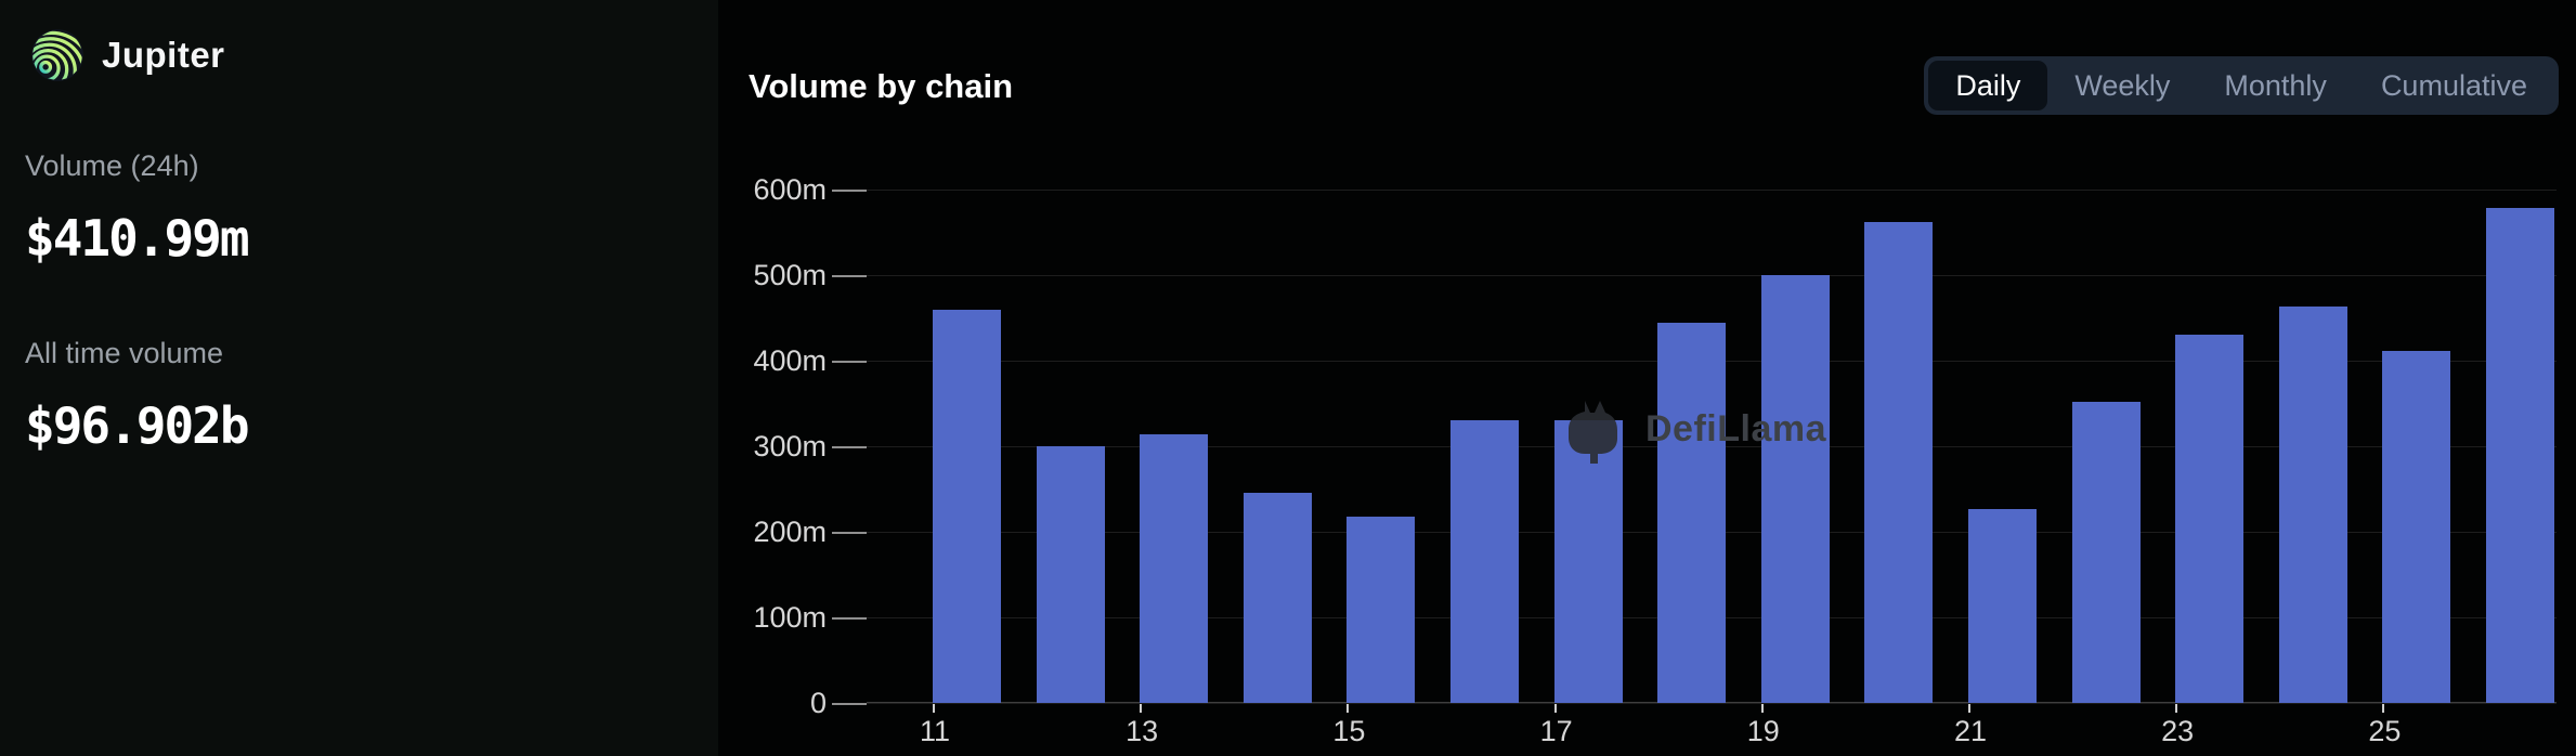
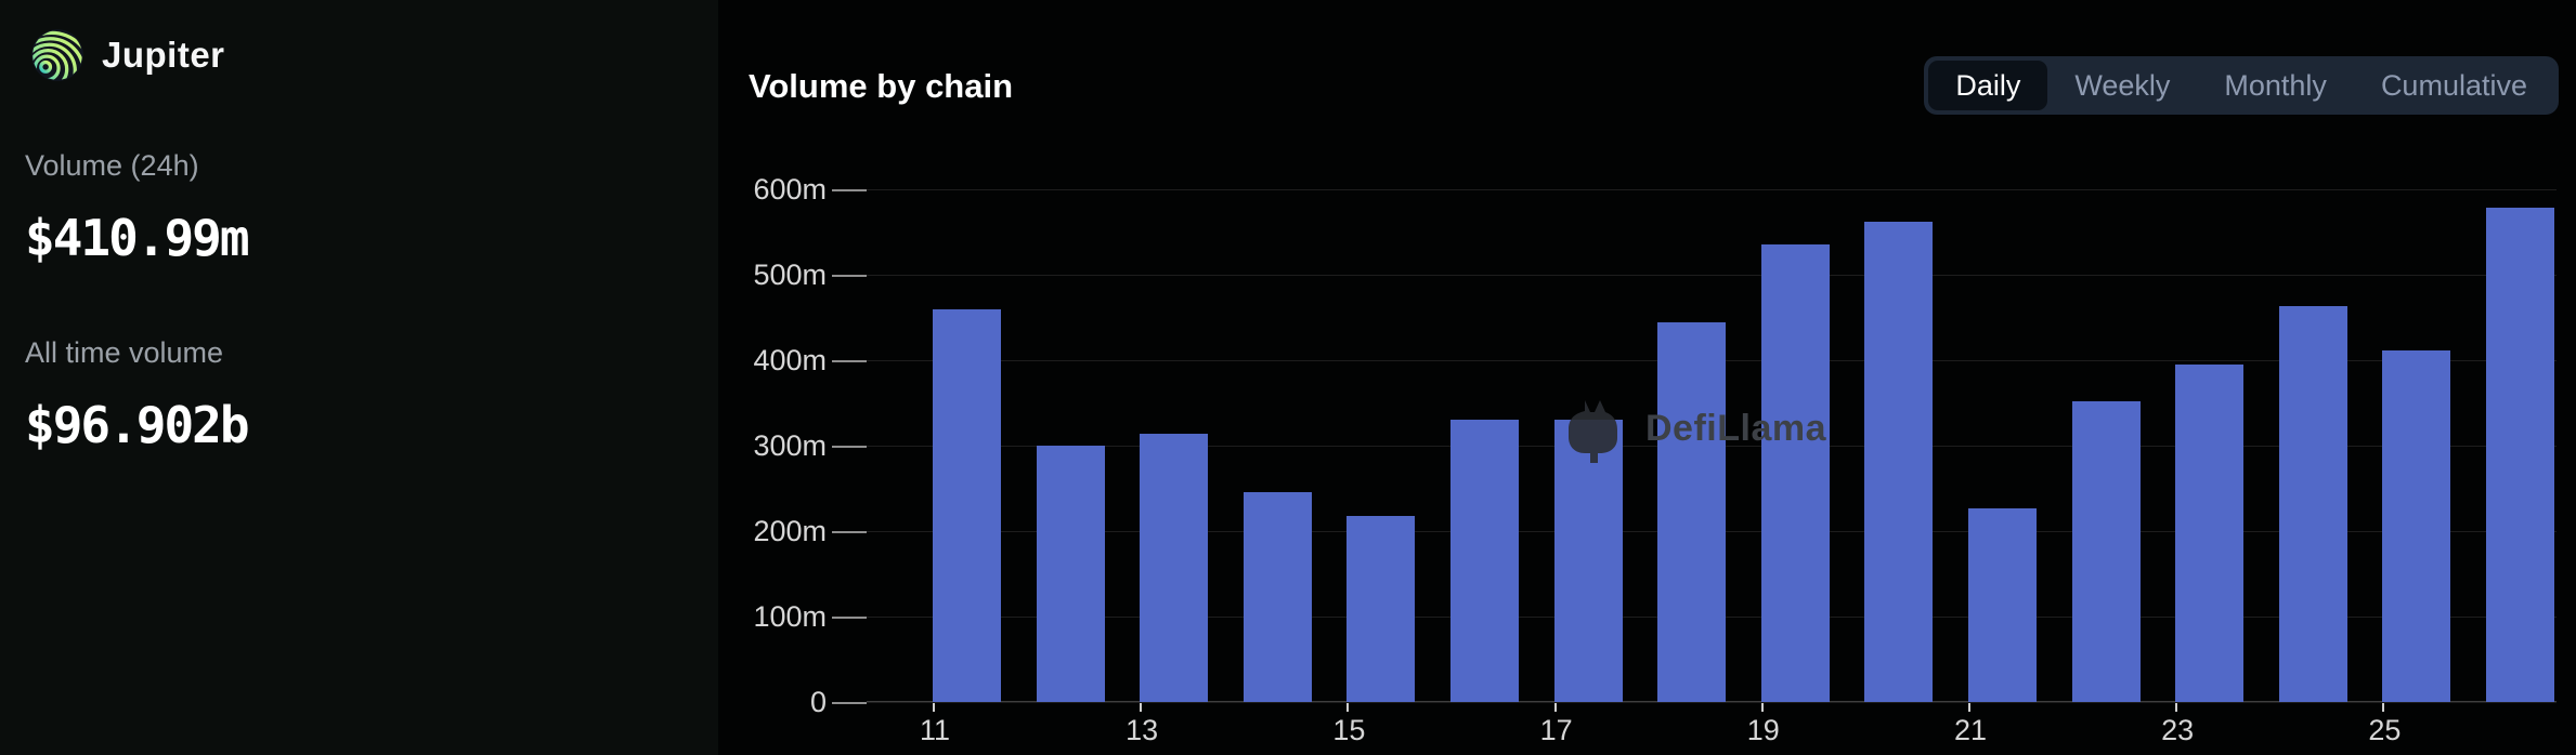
19: 500m -> 540m
23: 430m -> 400m
